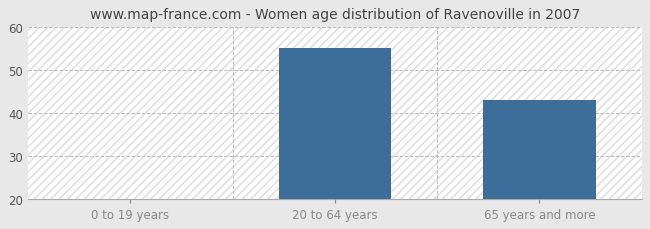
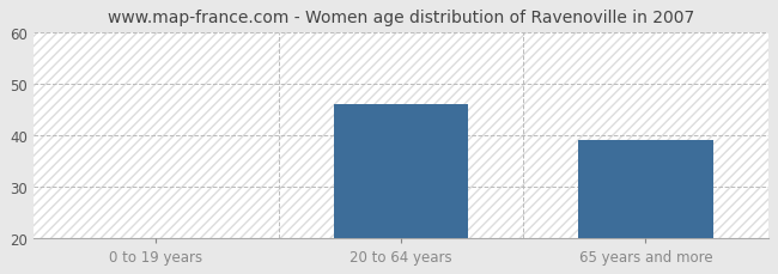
20 to 64 years: 55 -> 46
65 years and more: 43 -> 39
